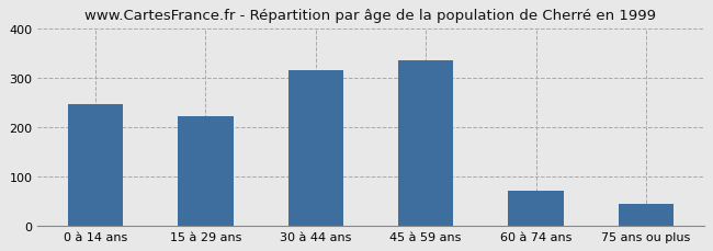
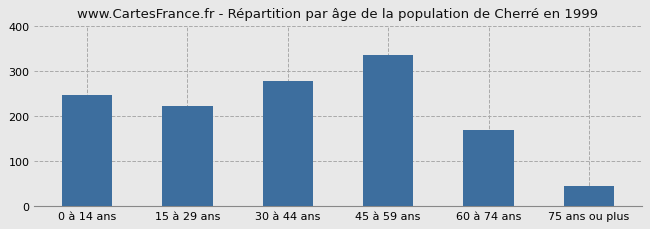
30 à 44 ans: 315 -> 278
60 à 74 ans: 70 -> 168
